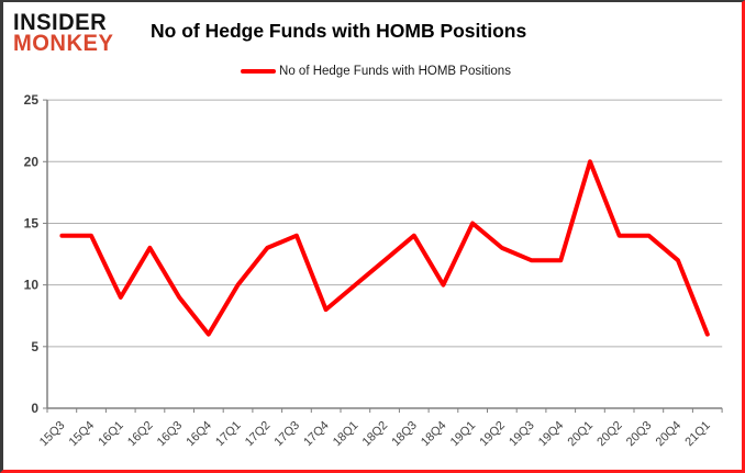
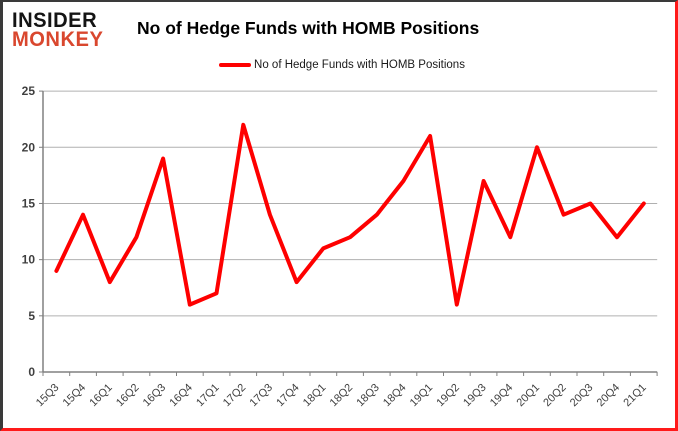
15Q3: 14 -> 9
16Q1: 9 -> 8
16Q2: 13 -> 12
16Q3: 9 -> 19
17Q1: 10 -> 7
17Q2: 13 -> 22
18Q1: 10 -> 11
18Q4: 10 -> 17
19Q1: 15 -> 21
19Q2: 13 -> 6
19Q3: 12 -> 17
20Q3: 14 -> 15
21Q1: 6 -> 15
